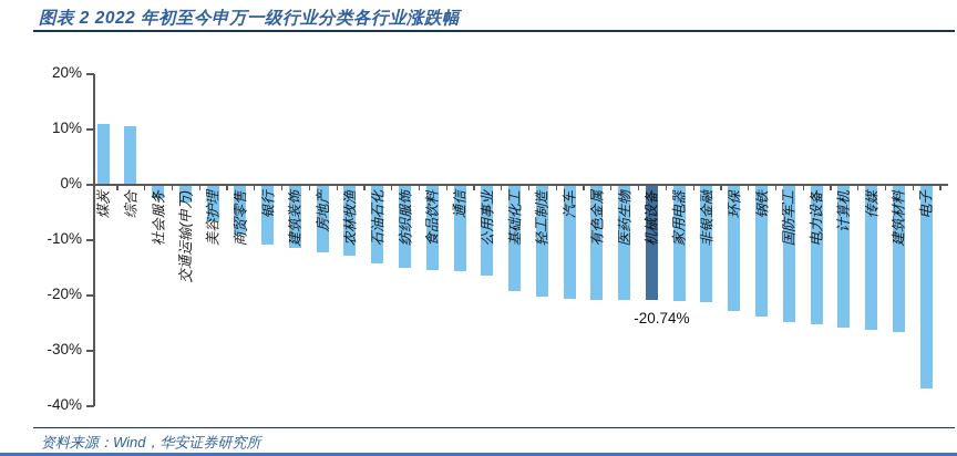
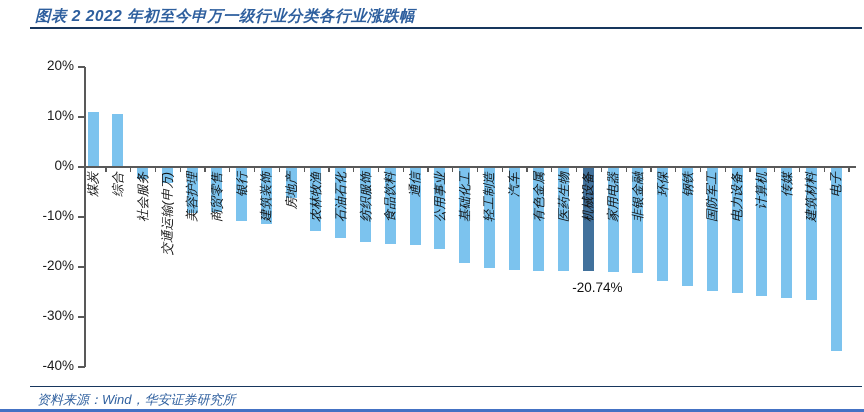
美容护理: -6% -> -9%
房地产: -12% -> -6%
